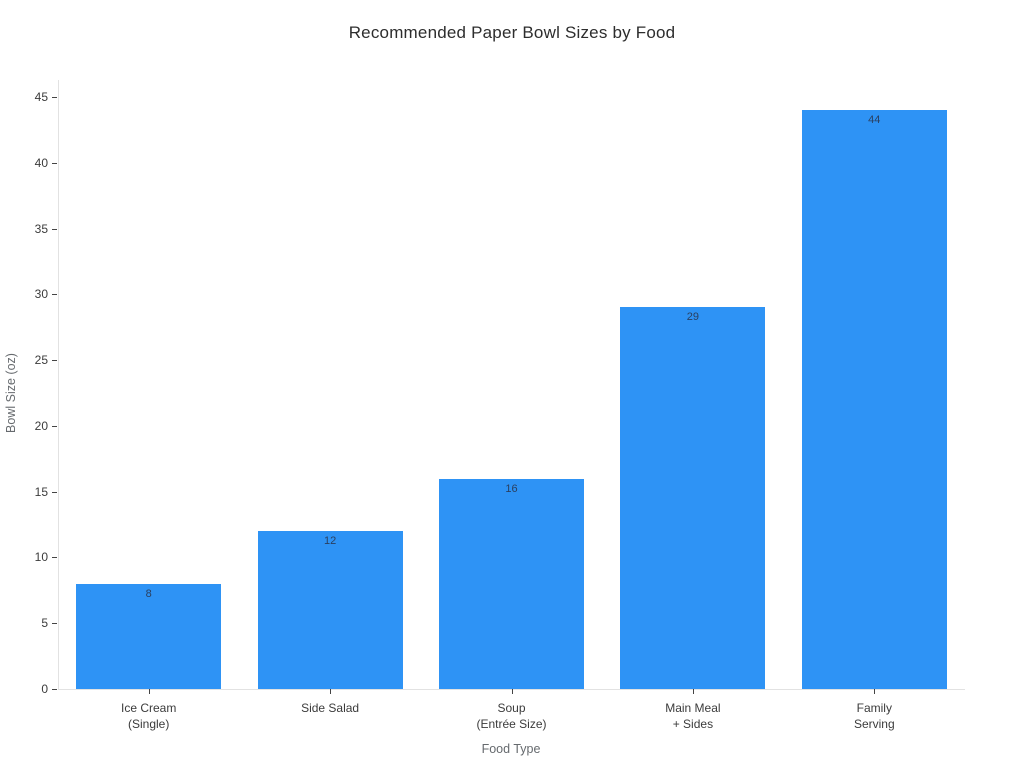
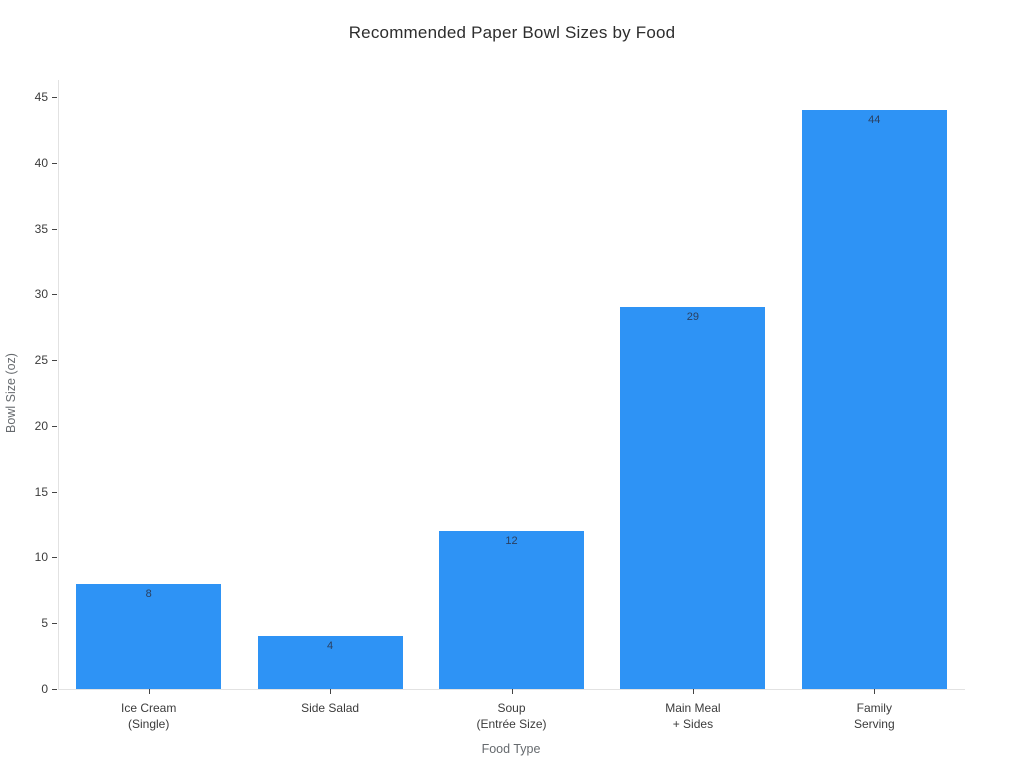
Side Salad: 12 -> 4
Soup (Entrée Size): 16 -> 12
